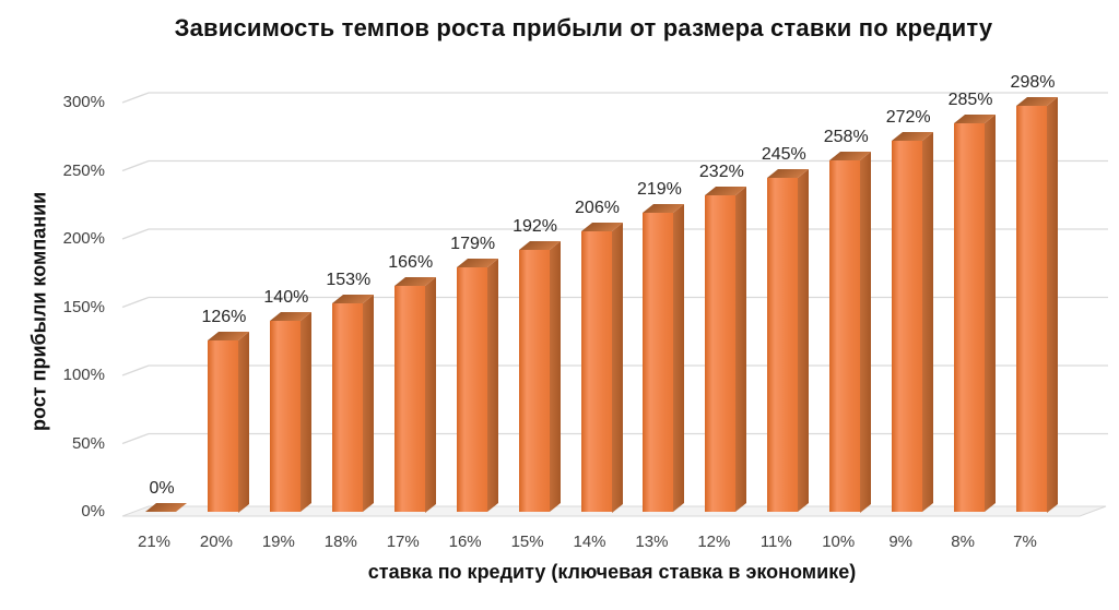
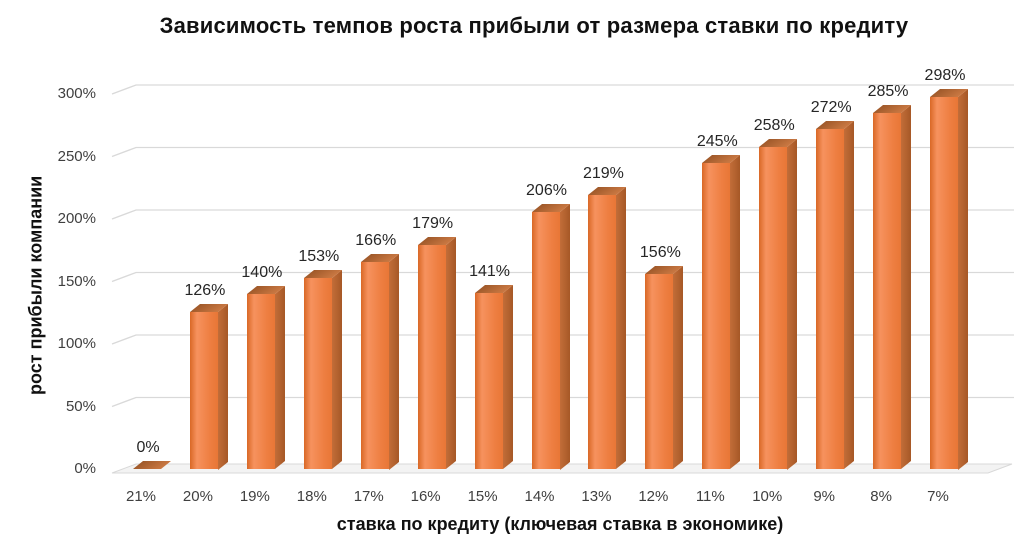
15%: 192% -> 141%
12%: 232% -> 156%
